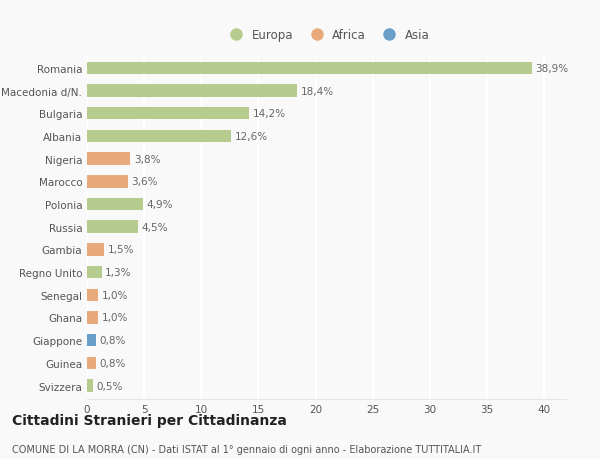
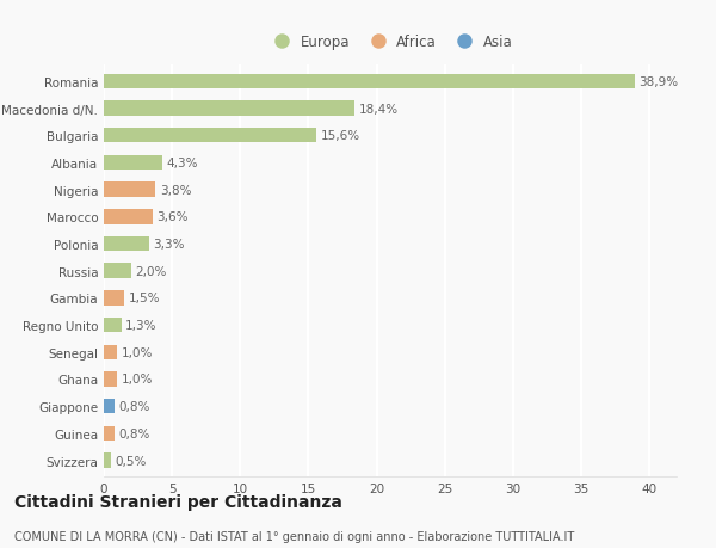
Bulgaria: 14,2% -> 15,6%
Albania: 12,6% -> 4,3%
Polonia: 4,9% -> 3,3%
Russia: 4,5% -> 2,0%
